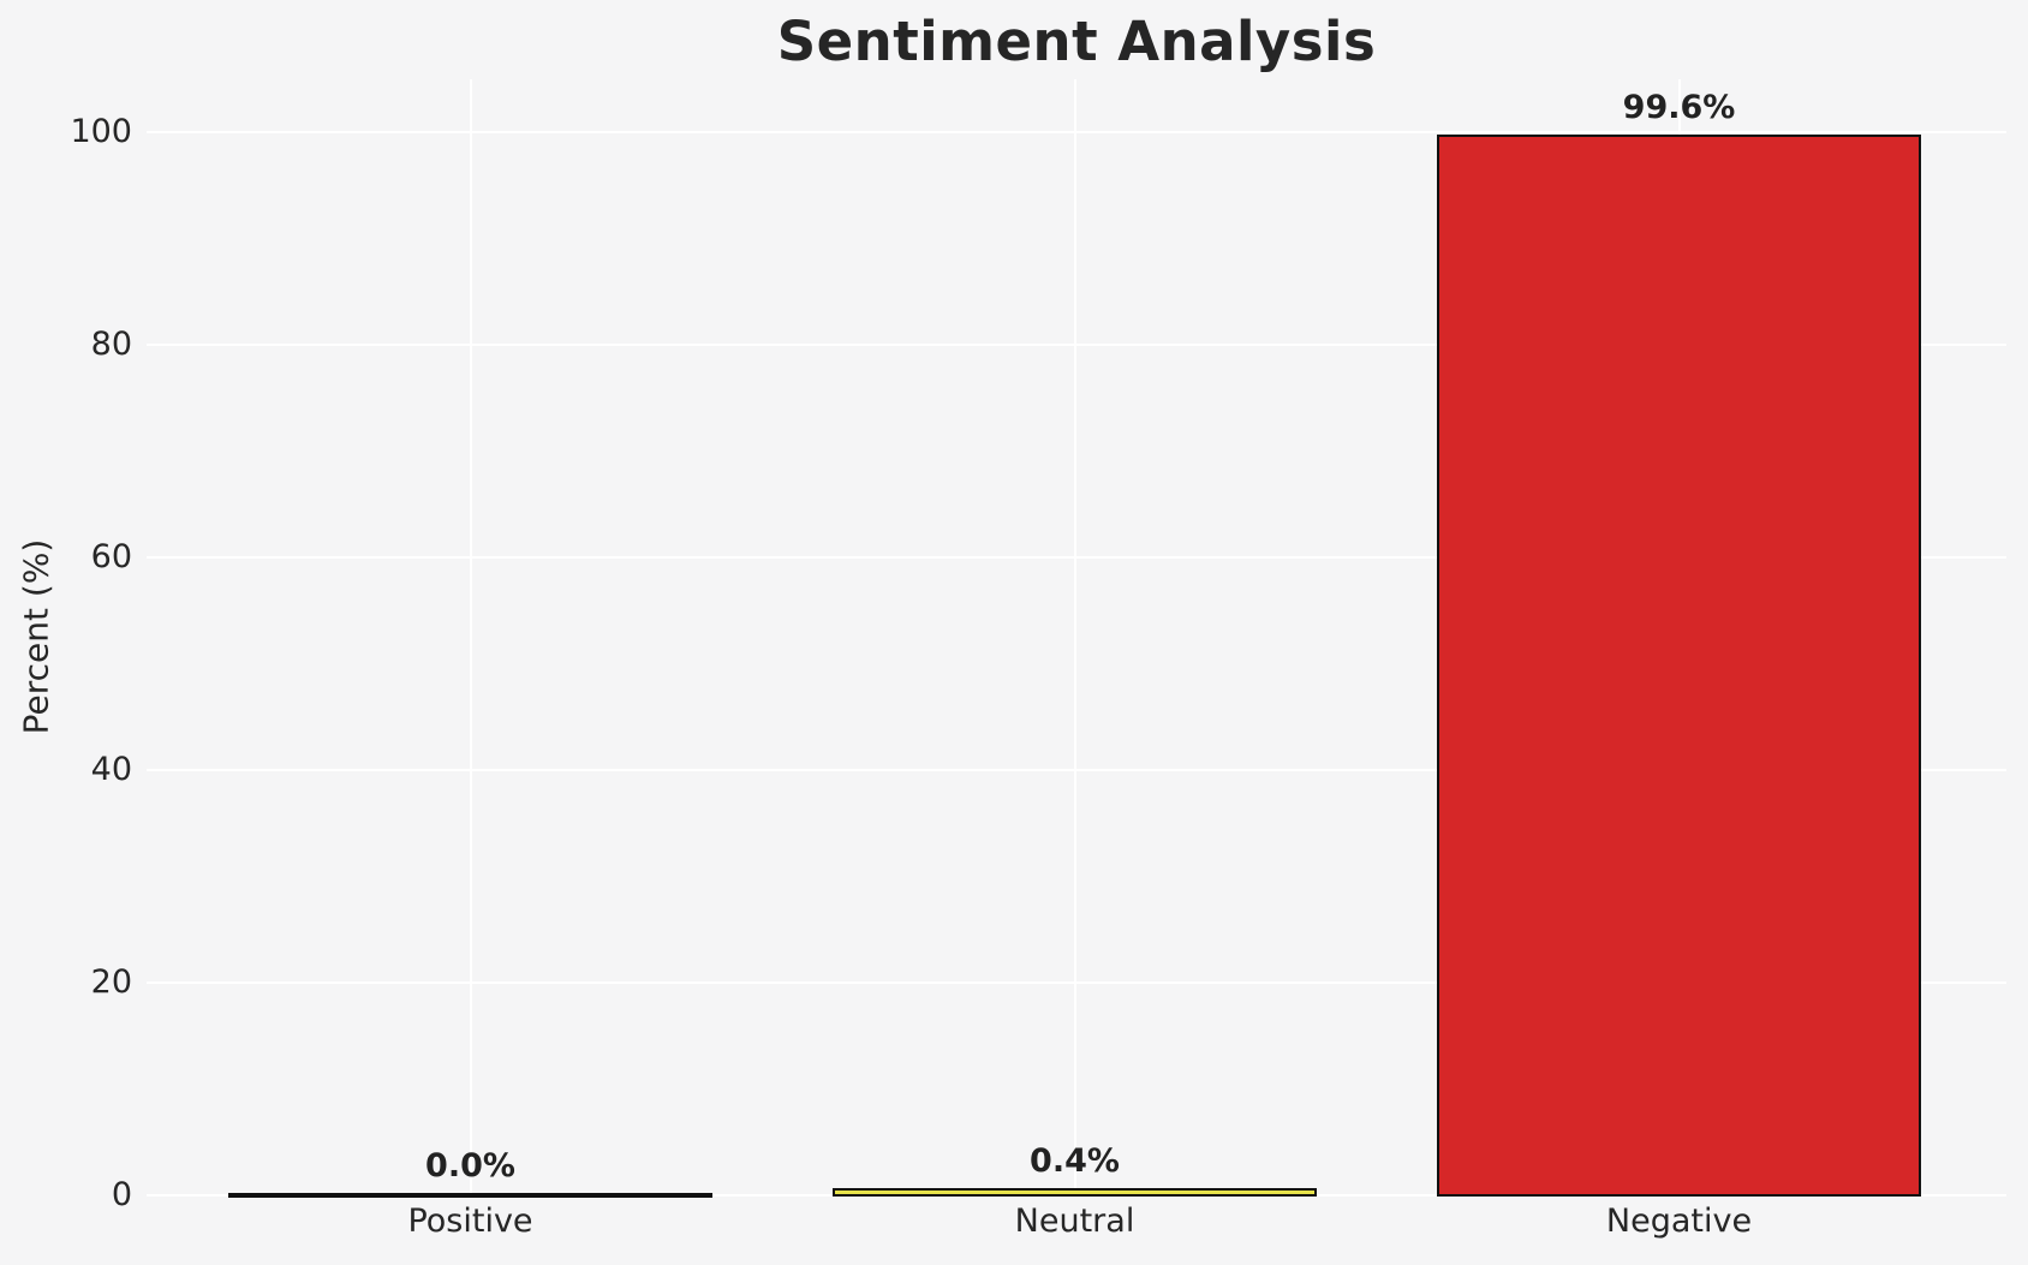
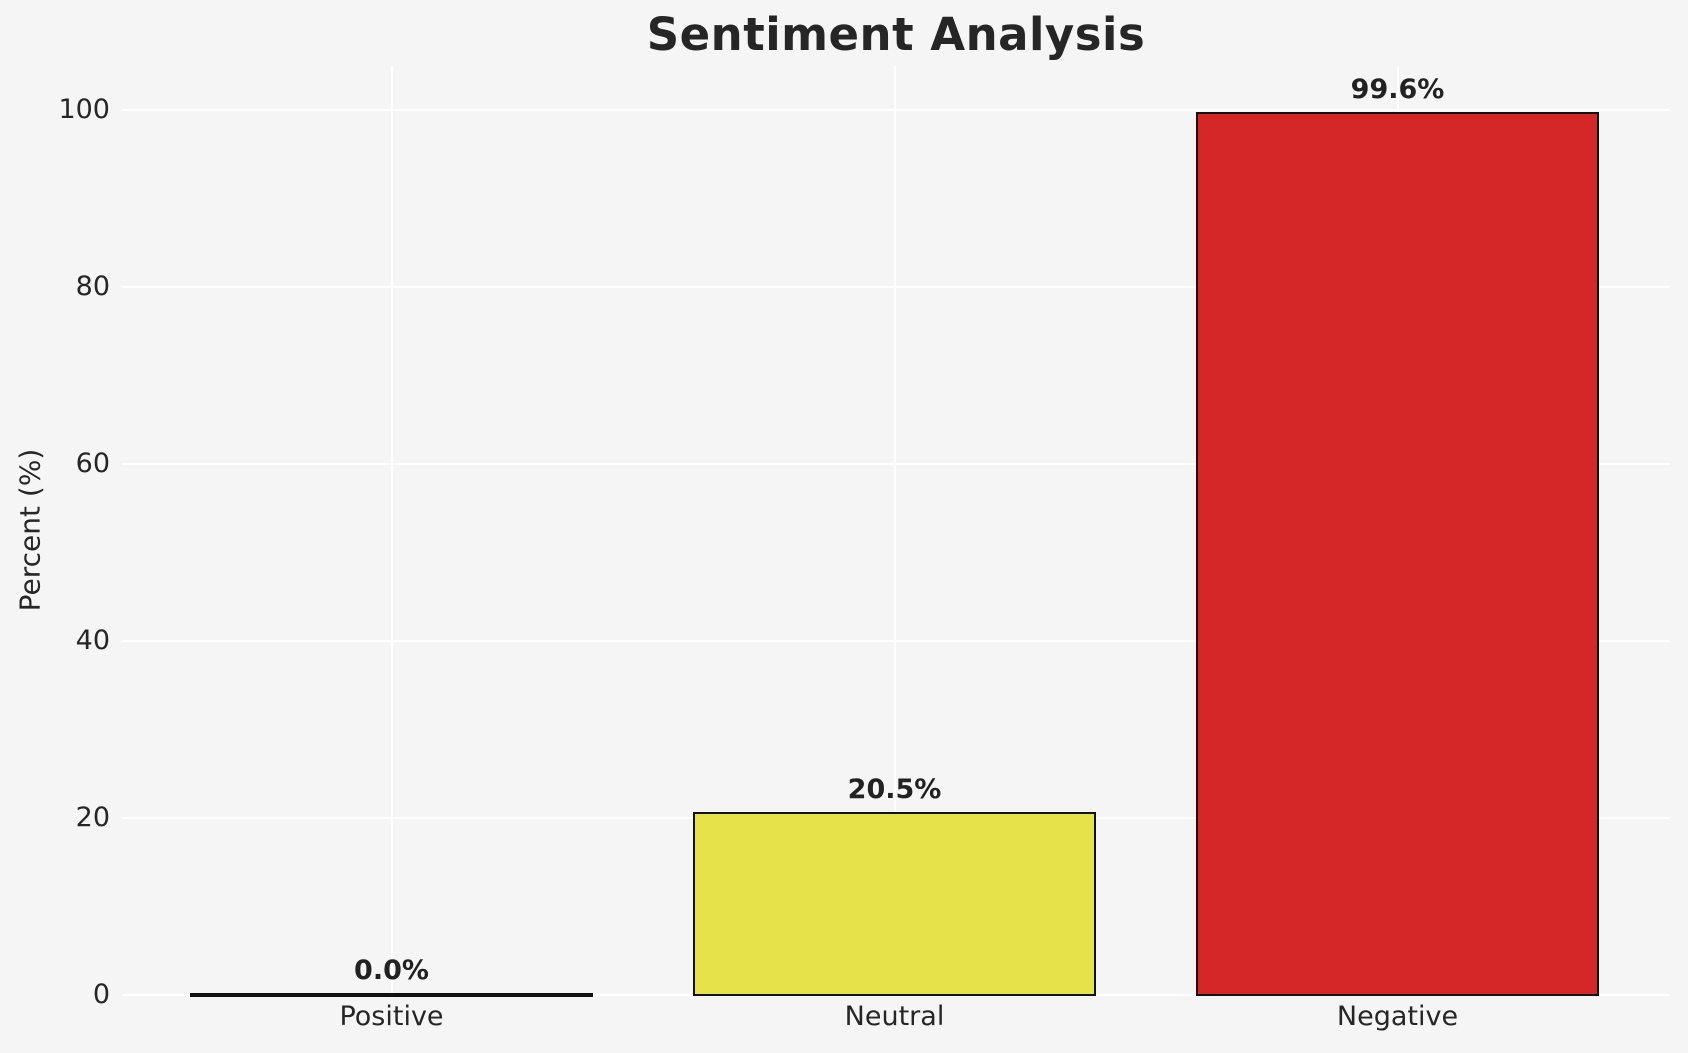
Neutral: 0.4% -> 20.5%
